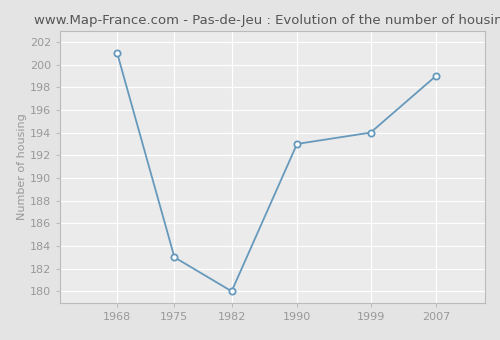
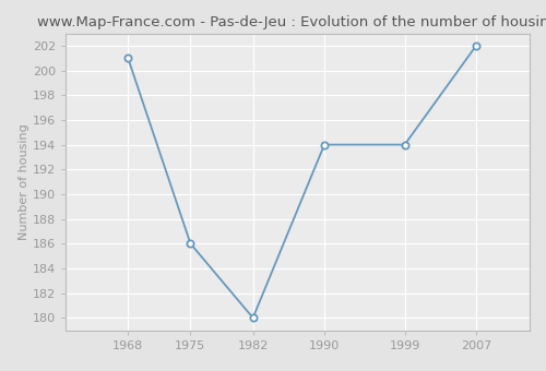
1975: 183 -> 186
1990: 193 -> 194
2007: 199 -> 202
